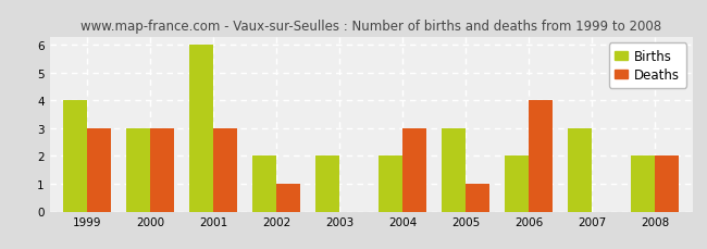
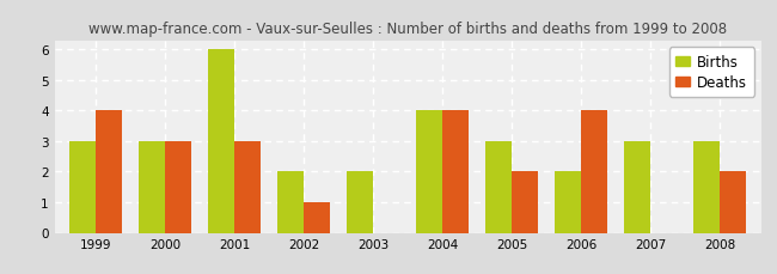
Births/1999: 4 -> 3
Deaths/1999: 3 -> 4
Births/2004: 2 -> 4
Deaths/2004: 3 -> 4
Deaths/2005: 1 -> 2
Births/2008: 2 -> 3
